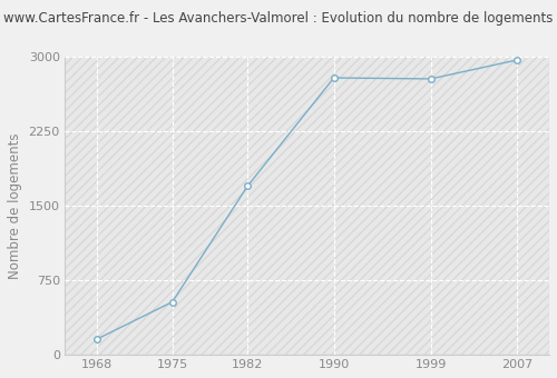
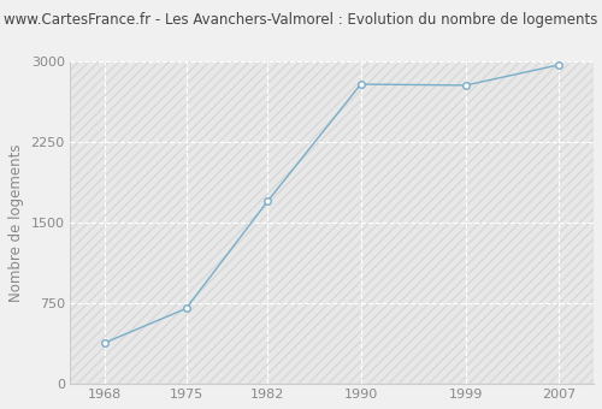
1968: 160 -> 380
1975: 530 -> 700
